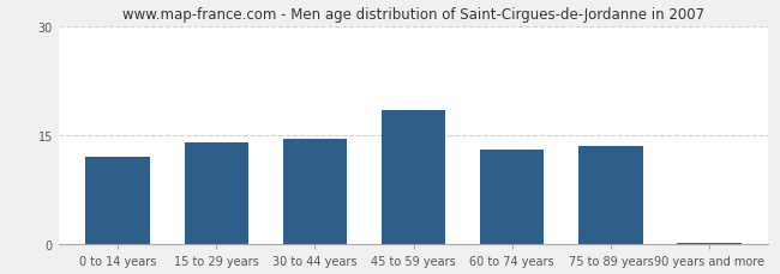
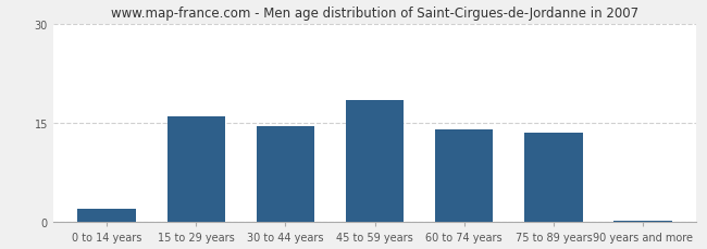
0 to 14 years: 12.0 -> 2.0
15 to 29 years: 14.0 -> 16.0
60 to 74 years: 13.0 -> 14.0
